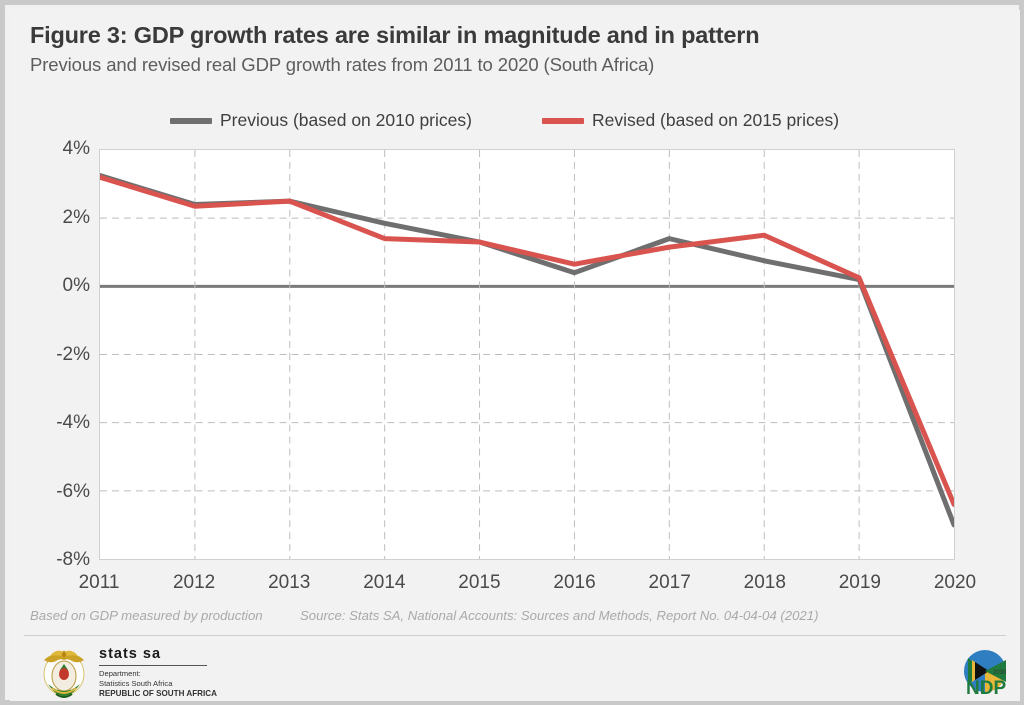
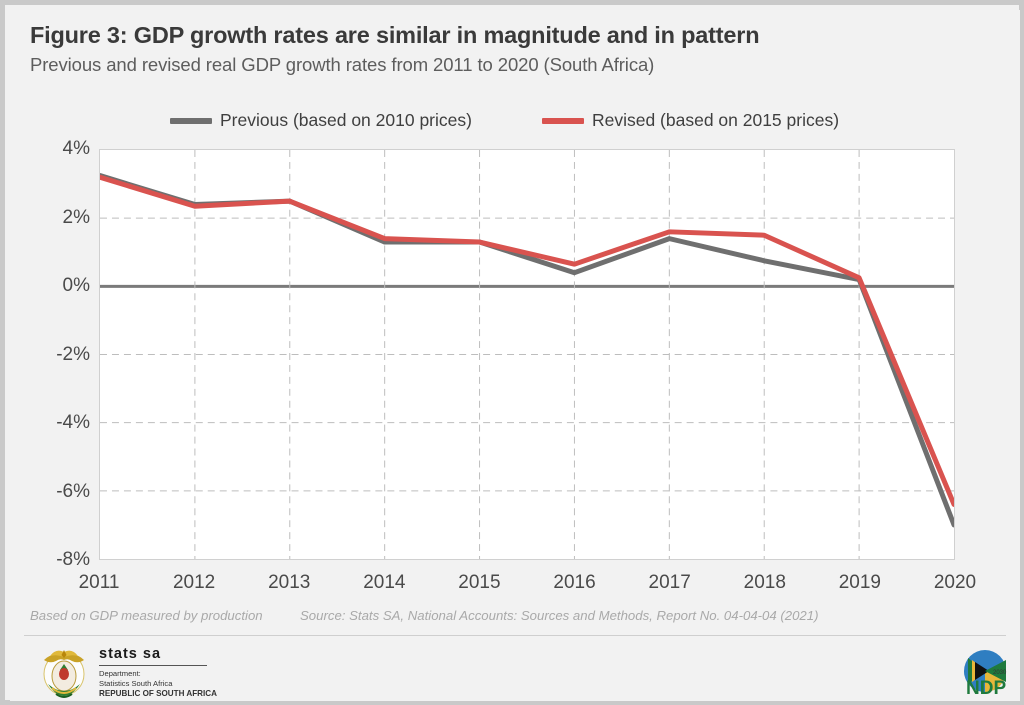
Previous (based on 2010 prices)/2014: 1.9% -> 1.3%
Revised (based on 2015 prices)/2017: 1.1% -> 1.6%
